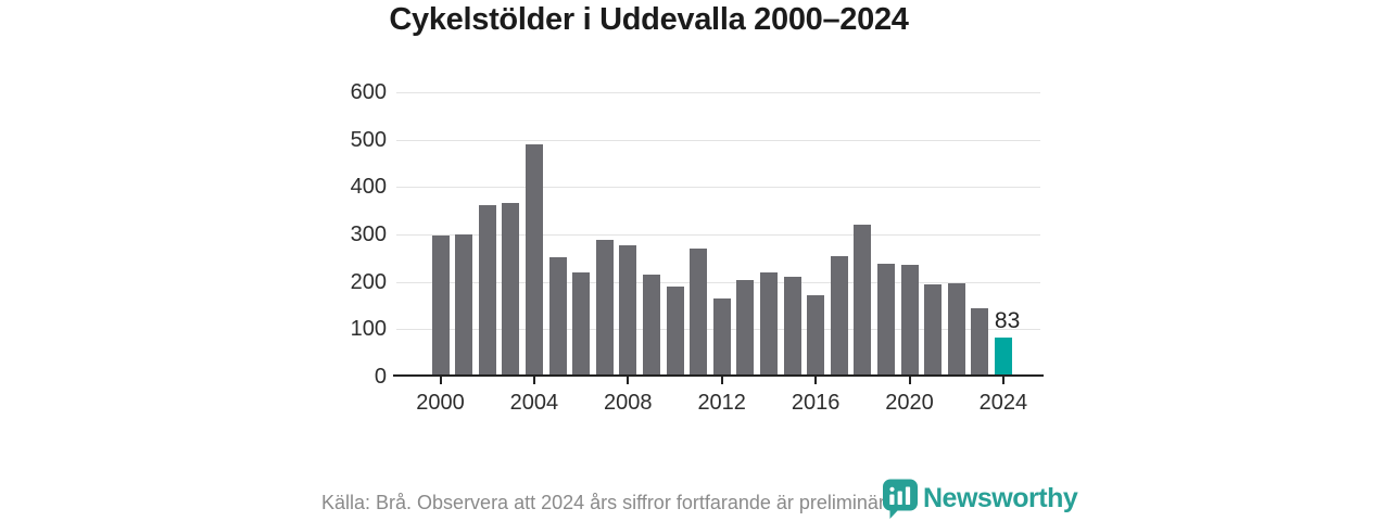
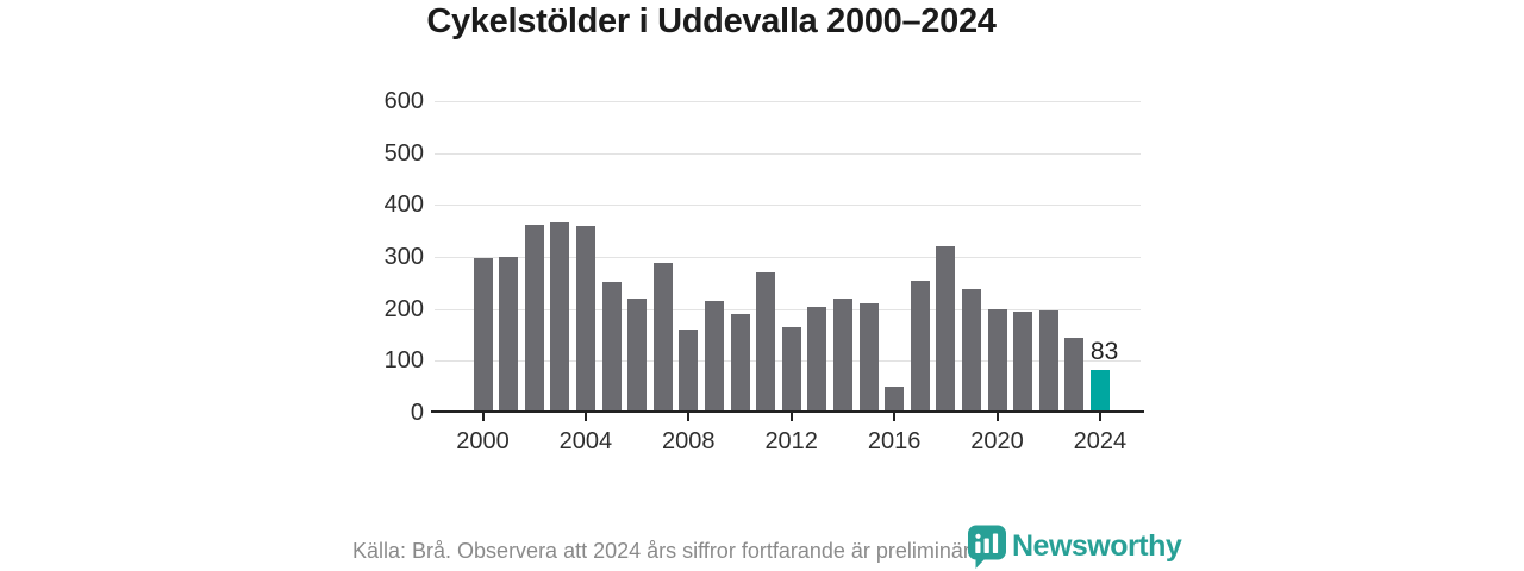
2004: 490 -> 360
2008: 280 -> 160
2016: 170 -> 50
2020: 240 -> 200
